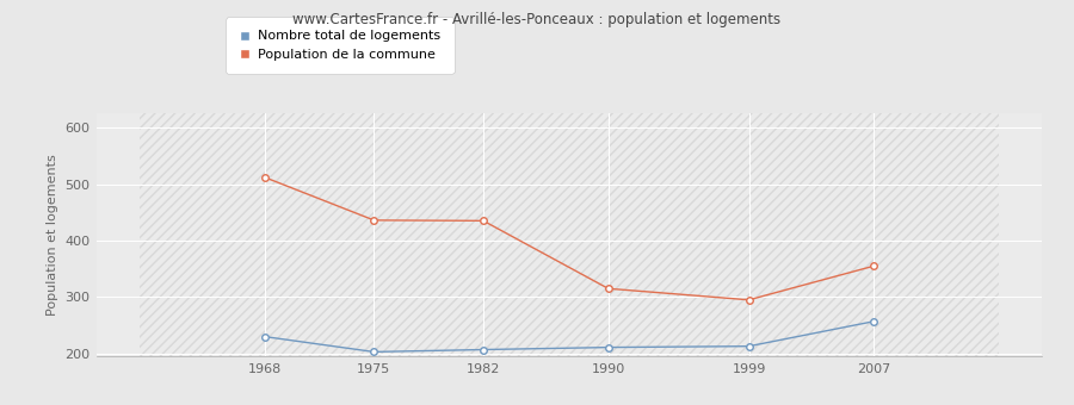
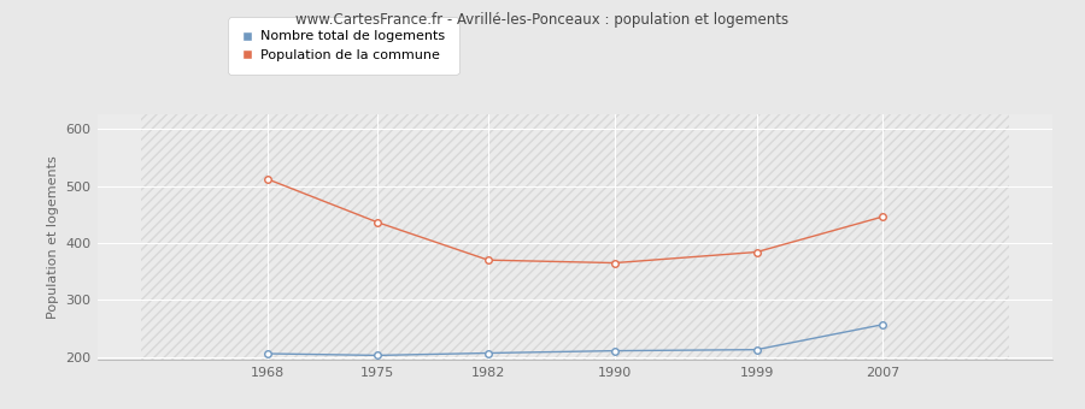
Nombre total de logements/1968: 230 -> 206
Population de la commune/1982: 435 -> 370
Population de la commune/1990: 315 -> 365
Population de la commune/1999: 295 -> 384
Population de la commune/2007: 355 -> 446
